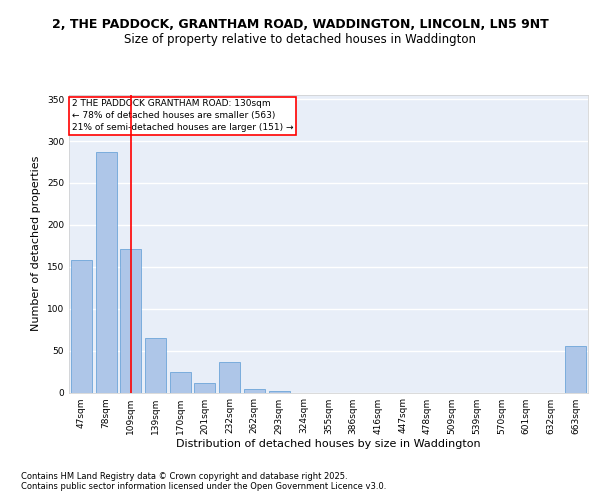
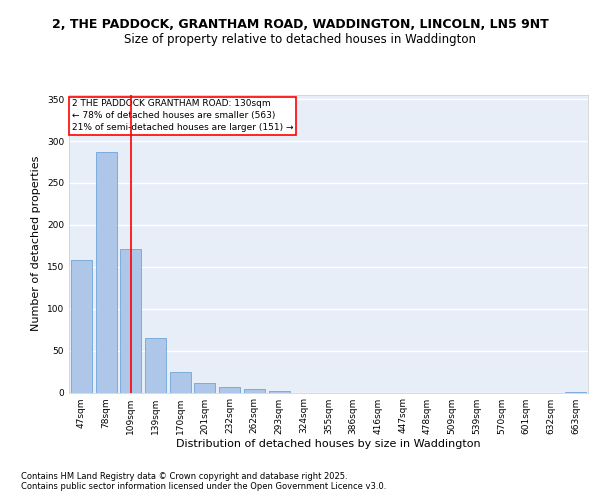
232sqm: 36 -> 7
663sqm: 56 -> 1
